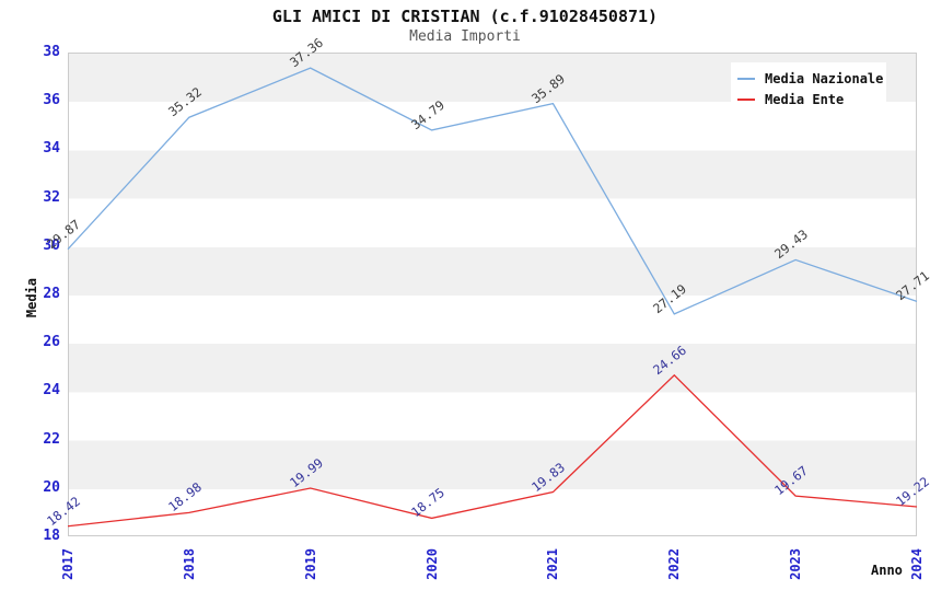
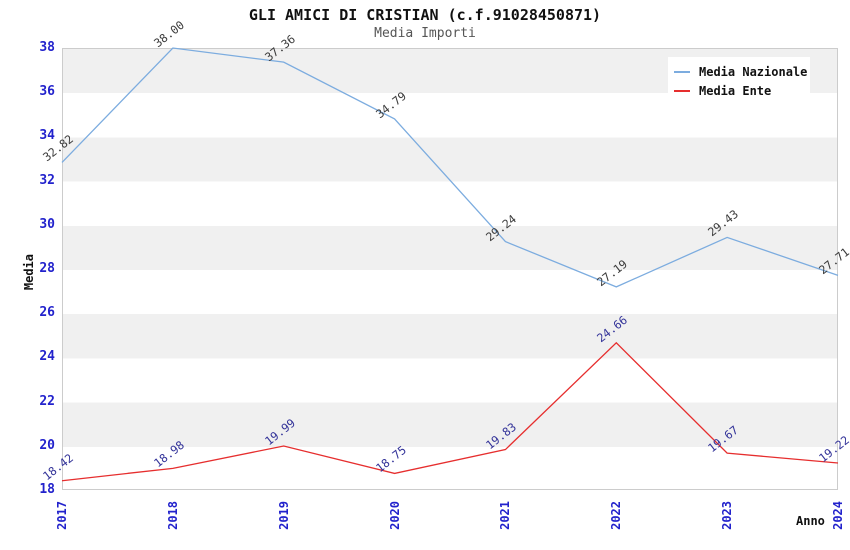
Media Nazionale/2017: 29.87 -> 32.82
Media Nazionale/2018: 35.32 -> 38.00
Media Nazionale/2021: 35.89 -> 29.24
